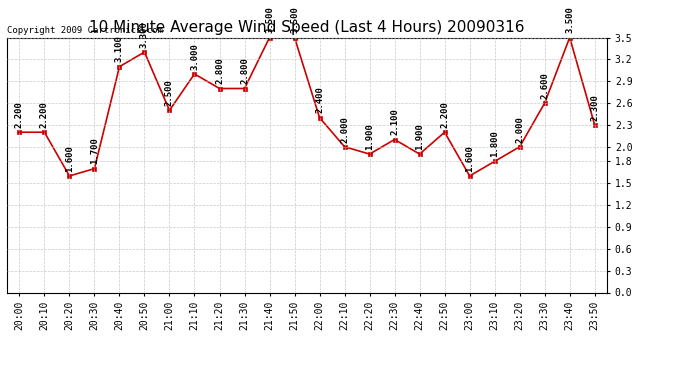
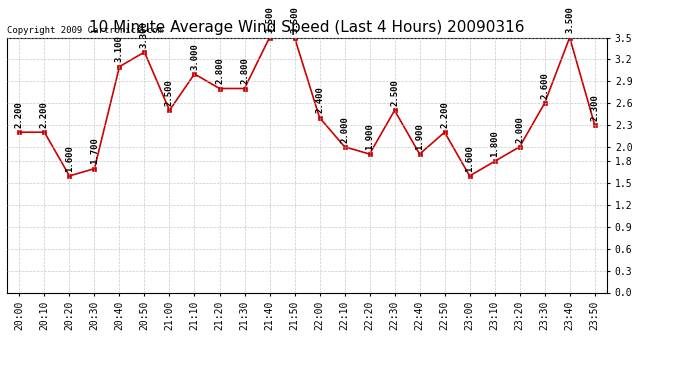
22:30: 2.100 -> 2.500
